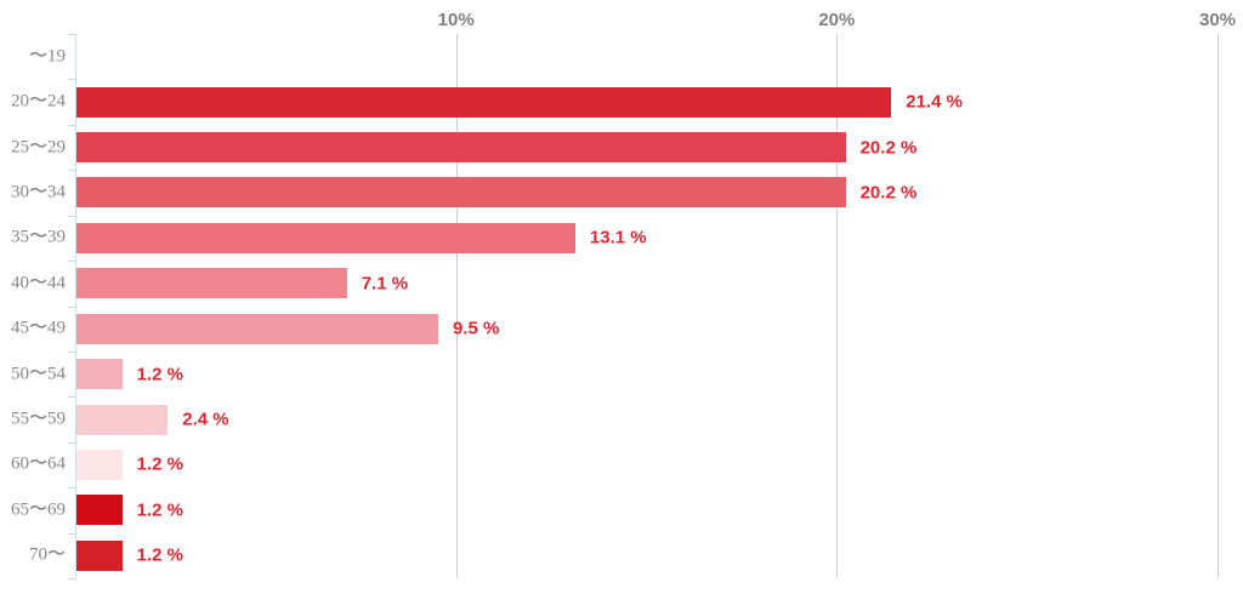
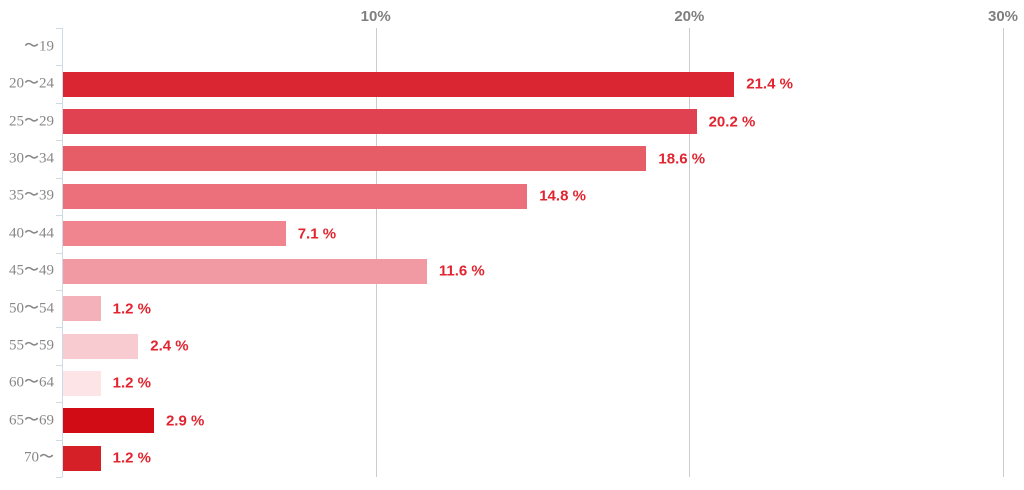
30〜34: 20.2 -> 18.6
35〜39: 13.1 -> 14.8
45〜49: 9.5 -> 11.6
65〜69: 1.2 -> 2.9
